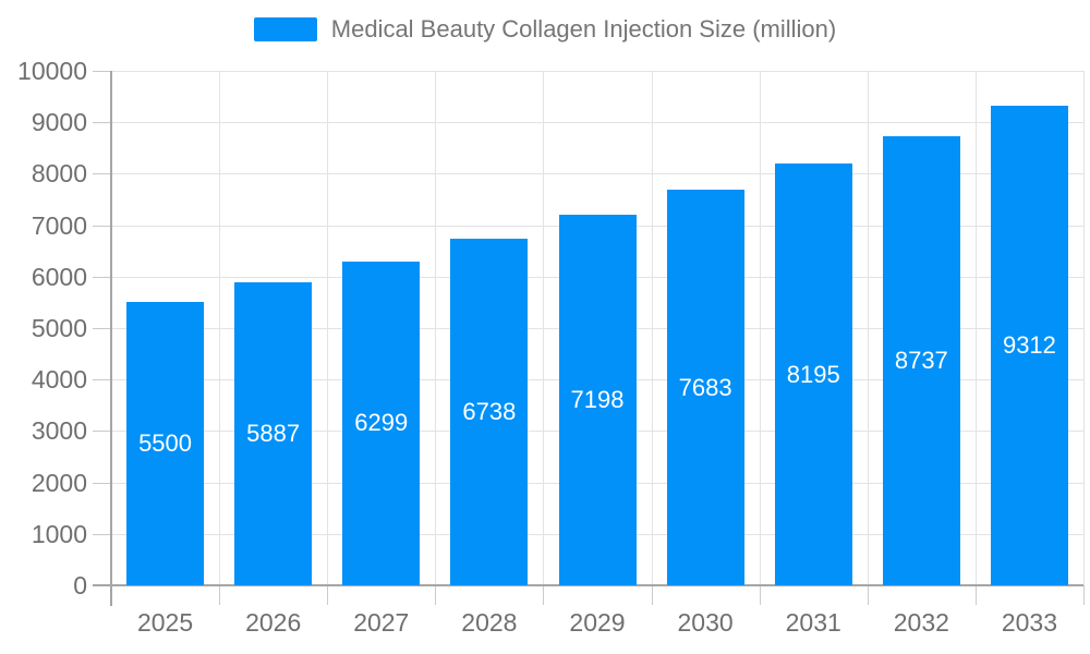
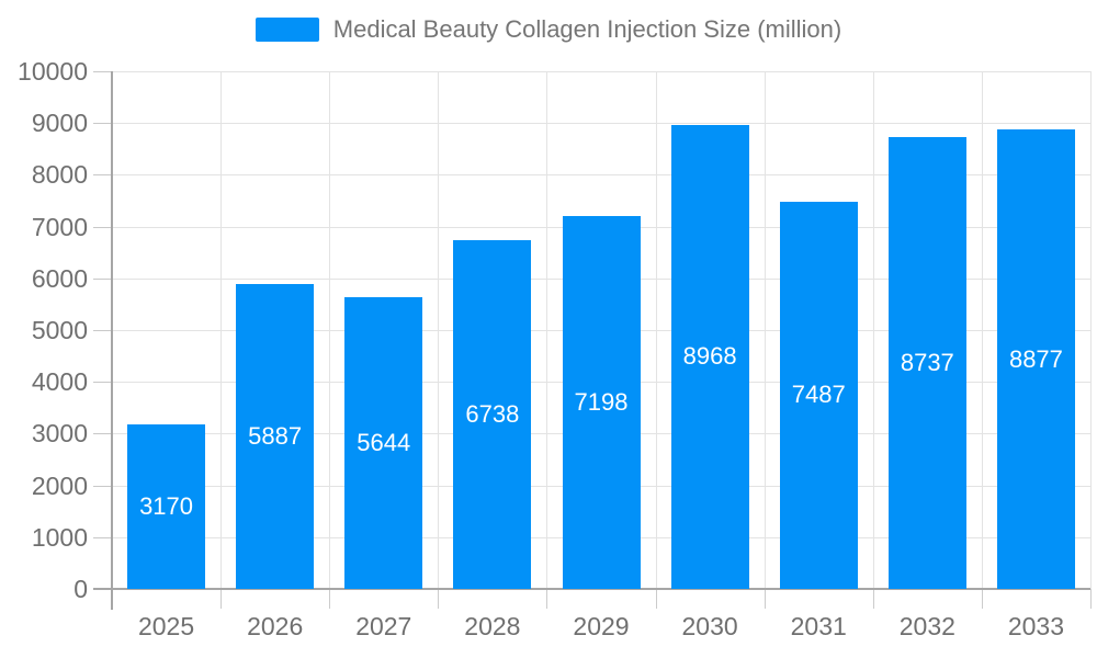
2025: 5500 -> 3170
2027: 6299 -> 5644
2030: 7683 -> 8968
2031: 8195 -> 7487
2033: 9312 -> 8877
